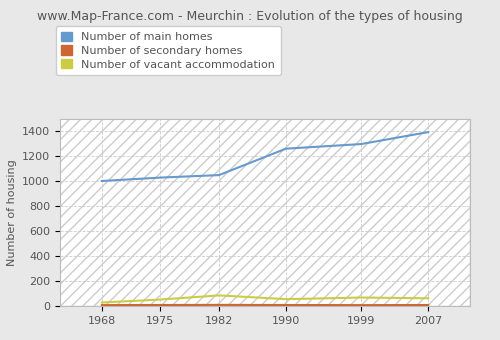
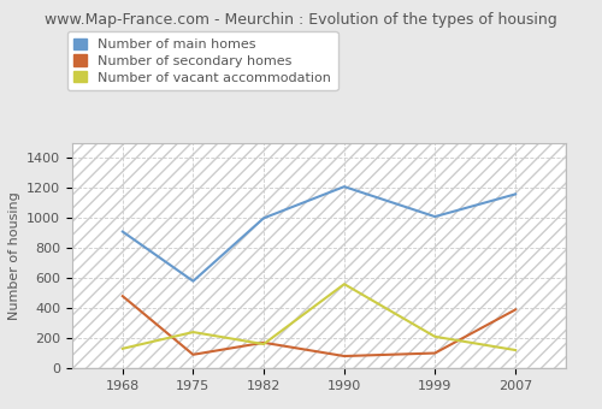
Number of main homes/1968: 1000 -> 910
Number of secondary homes/1968: 10 -> 480
Number of vacant accommodation/1968: 30 -> 130
Number of main homes/1975: 1030 -> 580
Number of secondary homes/1975: 10 -> 90
Number of vacant accommodation/1975: 50 -> 240
Number of main homes/1982: 1050 -> 1000
Number of secondary homes/1982: 10 -> 170
Number of vacant accommodation/1982: 80 -> 160
Number of main homes/1990: 1260 -> 1210
Number of secondary homes/1990: 10 -> 80
Number of vacant accommodation/1990: 60 -> 560
Number of main homes/1999: 1300 -> 1010
Number of secondary homes/1999: 10 -> 100
Number of vacant accommodation/1999: 70 -> 210
Number of main homes/2007: 1400 -> 1160
Number of secondary homes/2007: 10 -> 390
Number of vacant accommodation/2007: 60 -> 120
